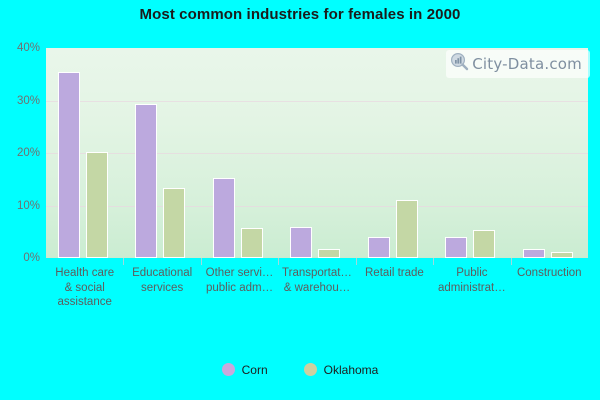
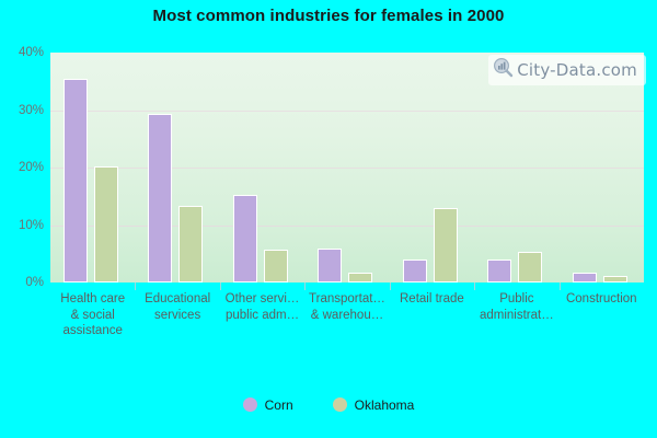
Oklahoma/Retail trade: 11% -> 13%
